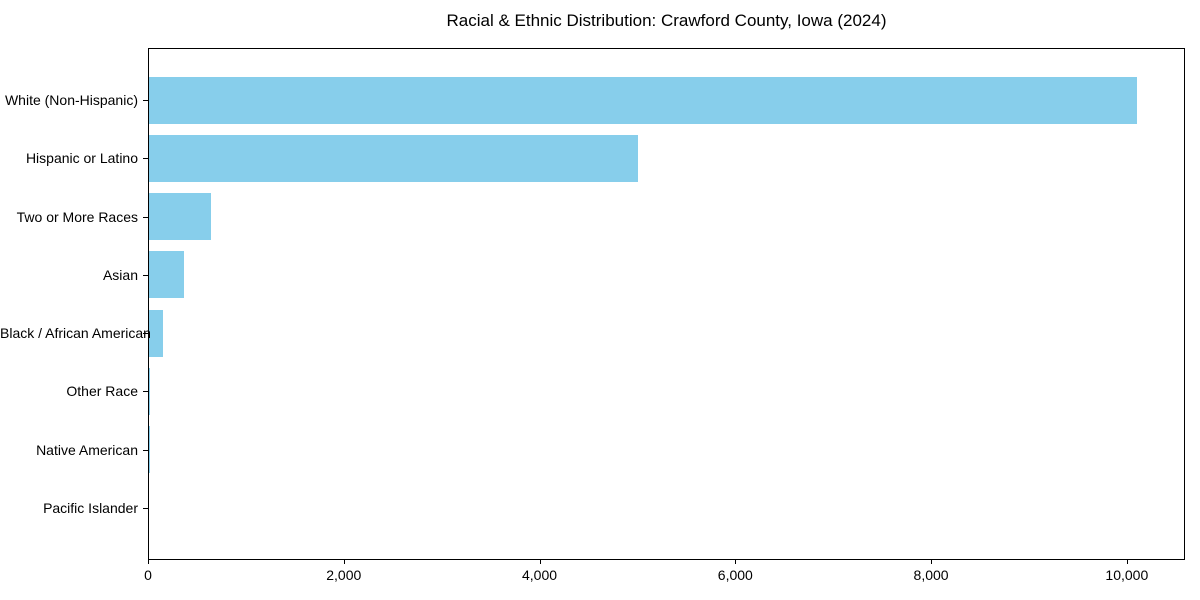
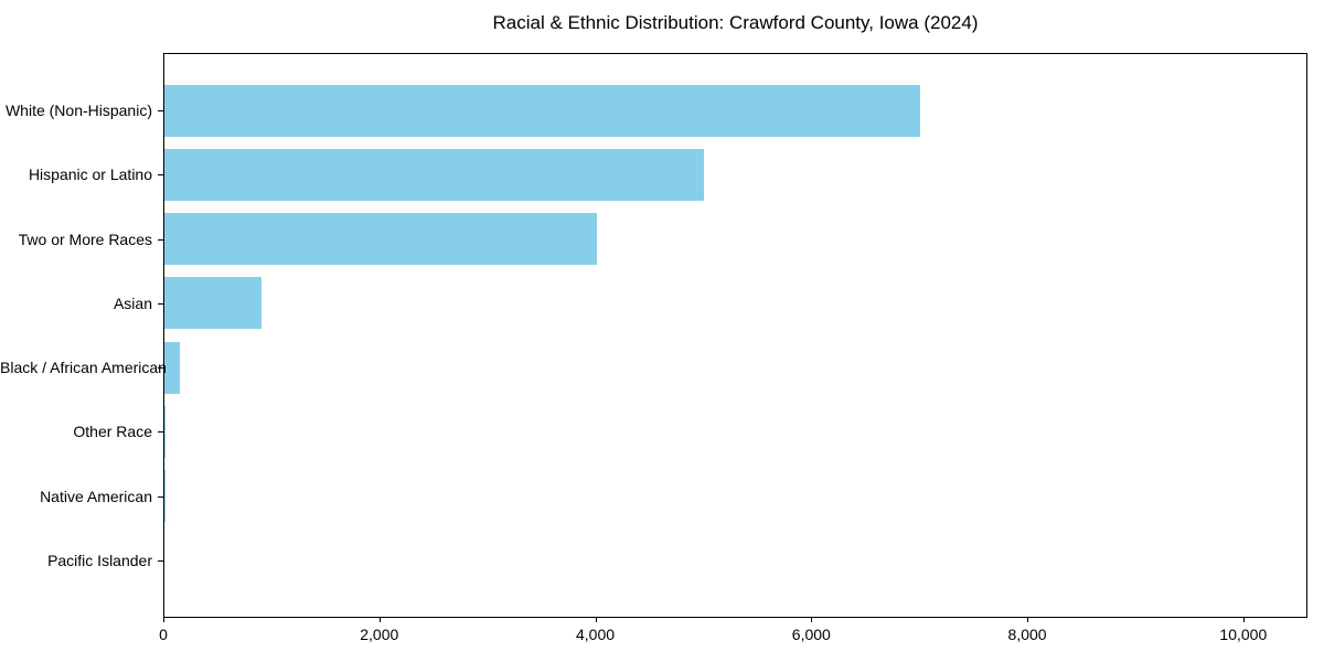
White (Non-Hispanic): 10100 -> 7000
Two or More Races: 600 -> 4000
Asian: 400 -> 900
